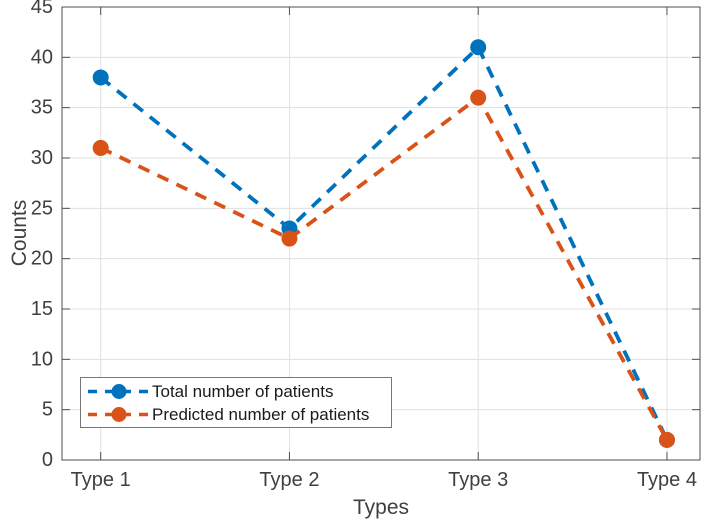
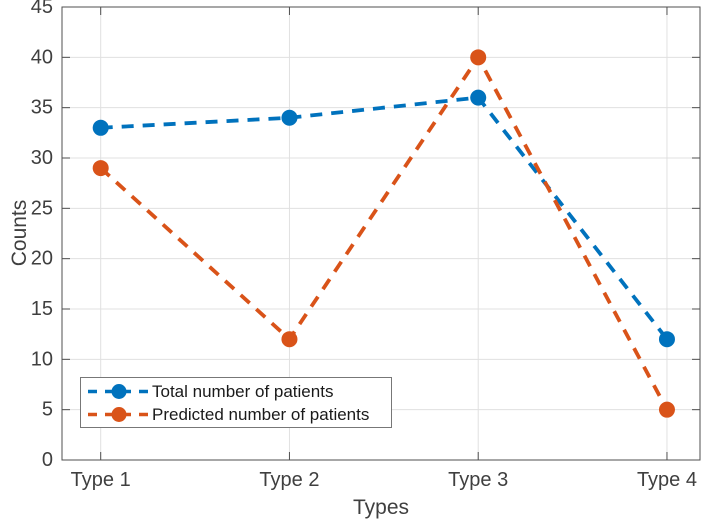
Total number of patients/Type 1: 38 -> 33
Predicted number of patients/Type 1: 31 -> 29
Total number of patients/Type 2: 23 -> 34
Predicted number of patients/Type 2: 22 -> 12
Total number of patients/Type 3: 41 -> 36
Predicted number of patients/Type 3: 36 -> 40
Total number of patients/Type 4: 2 -> 12
Predicted number of patients/Type 4: 2 -> 5
